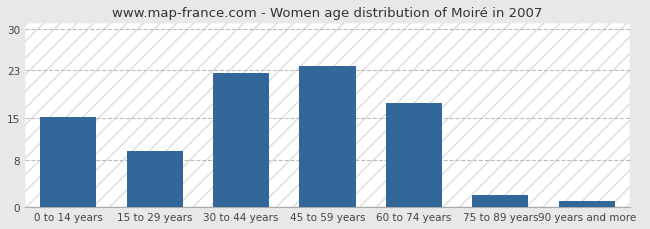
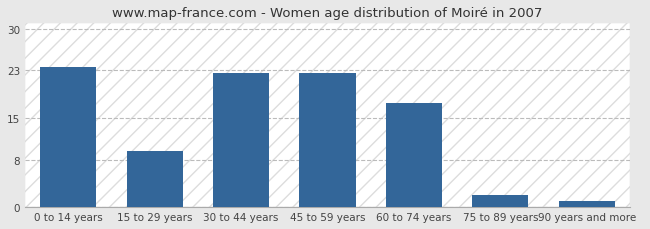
0 to 14 years: 15.2 -> 23.5
45 to 59 years: 23.8 -> 22.5
